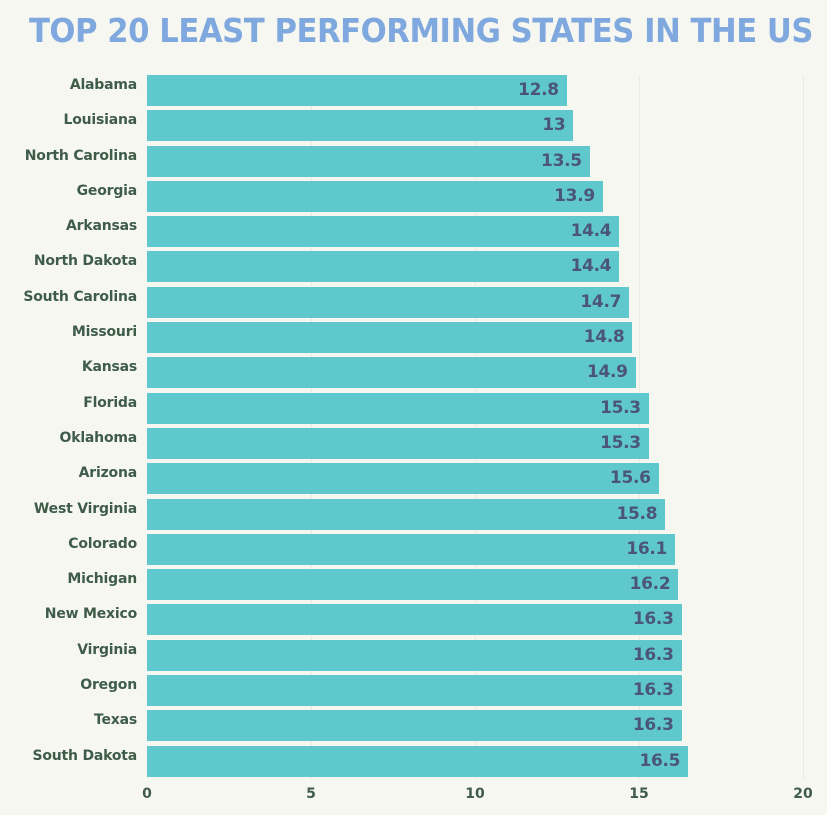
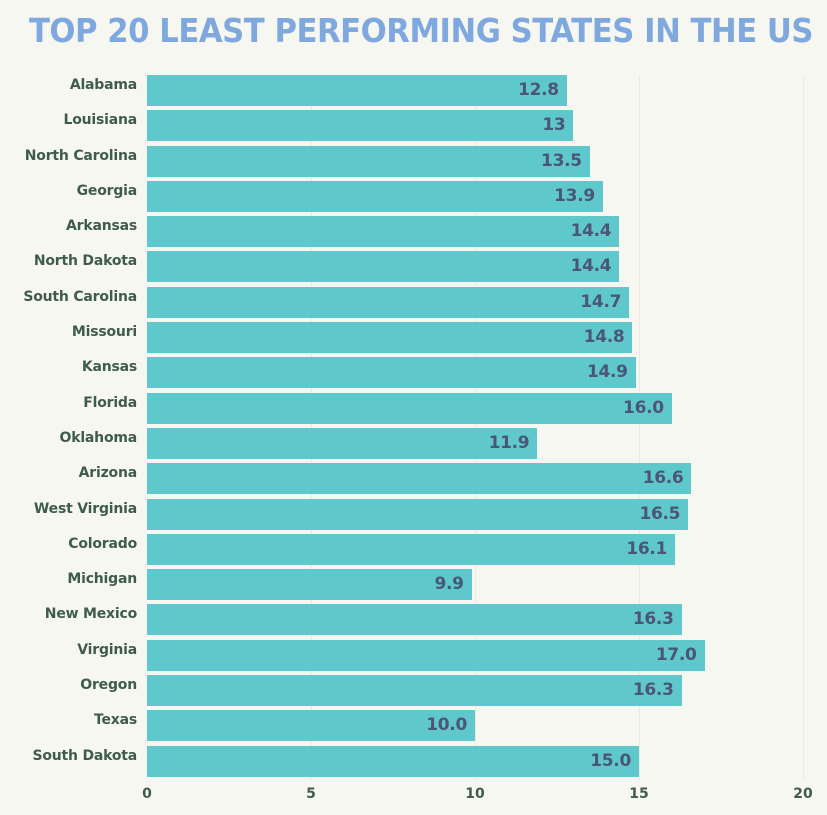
Florida: 15.3 -> 16.0
Oklahoma: 15.3 -> 11.9
Arizona: 15.6 -> 16.6
West Virginia: 15.8 -> 16.5
Michigan: 16.2 -> 9.9
Virginia: 16.3 -> 17.0
Texas: 16.3 -> 10.0
South Dakota: 16.5 -> 15.0
